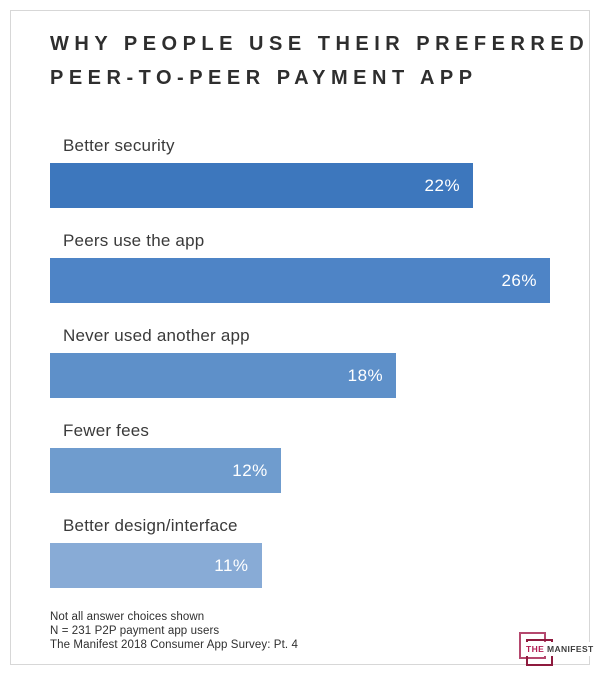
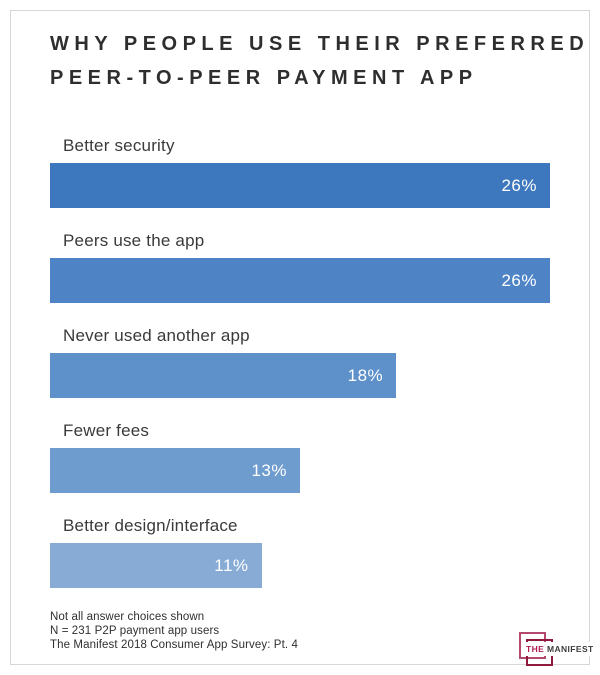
Better security: 22% -> 26%
Fewer fees: 12% -> 13%
